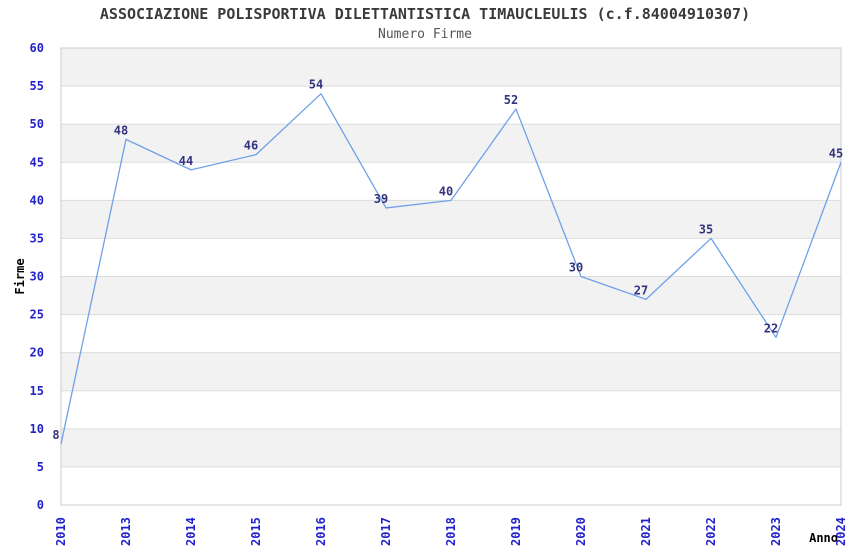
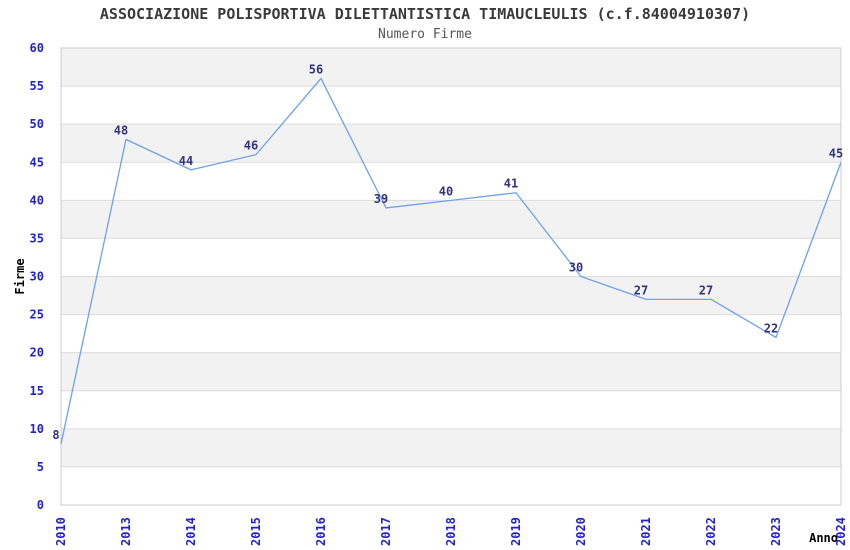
2016: 54 -> 56
2019: 52 -> 41
2022: 35 -> 27
